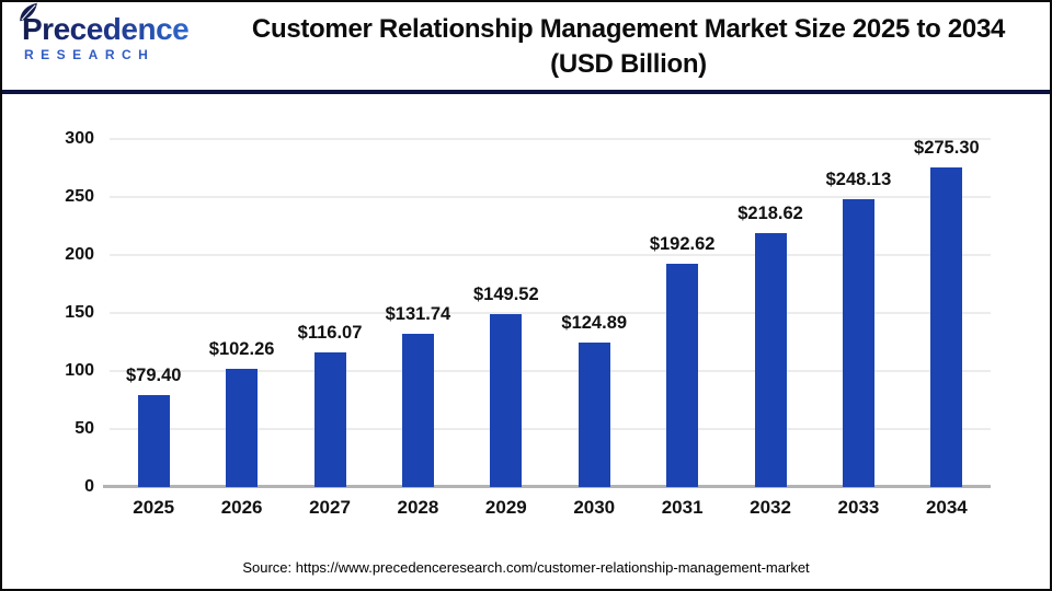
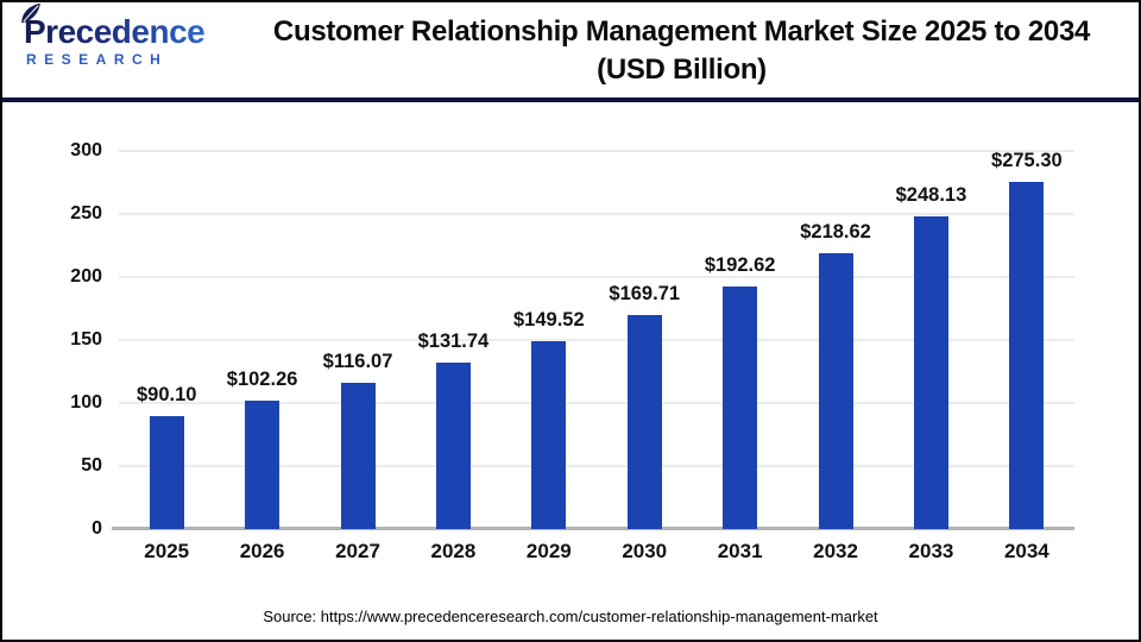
2025: $79.40 -> $90.10
2030: $124.89 -> $169.71
